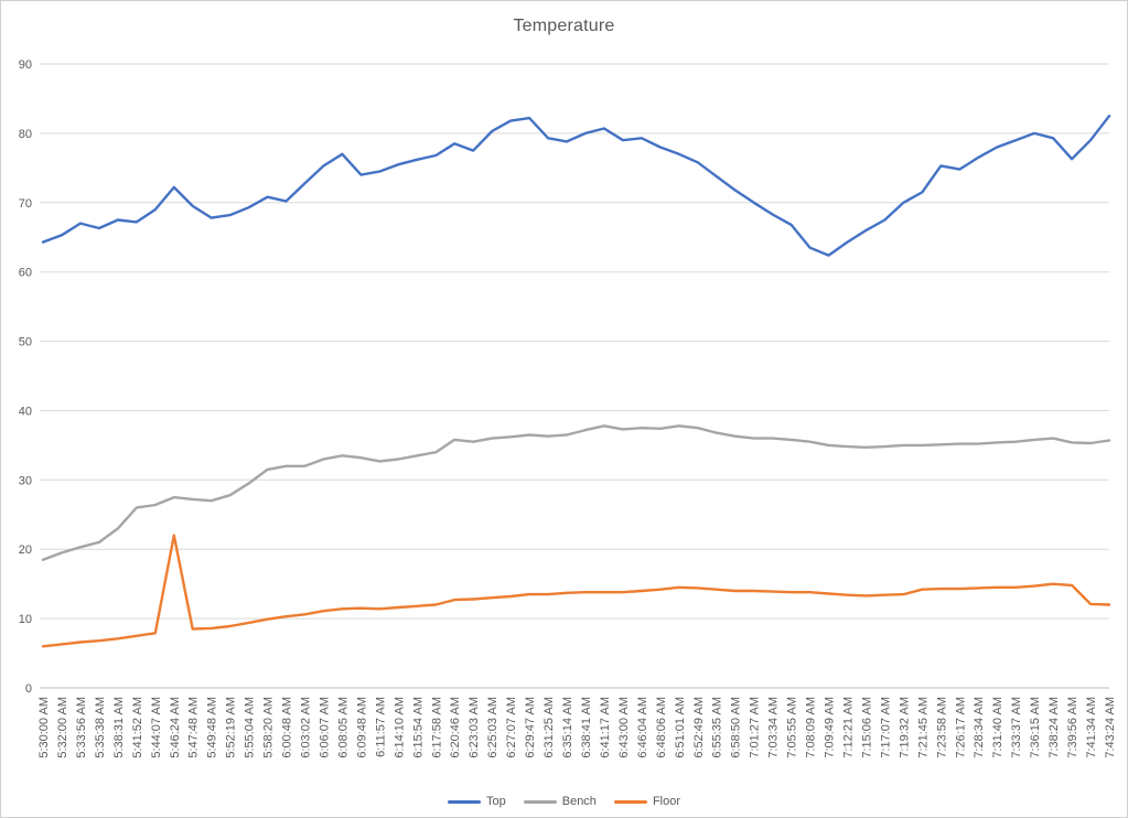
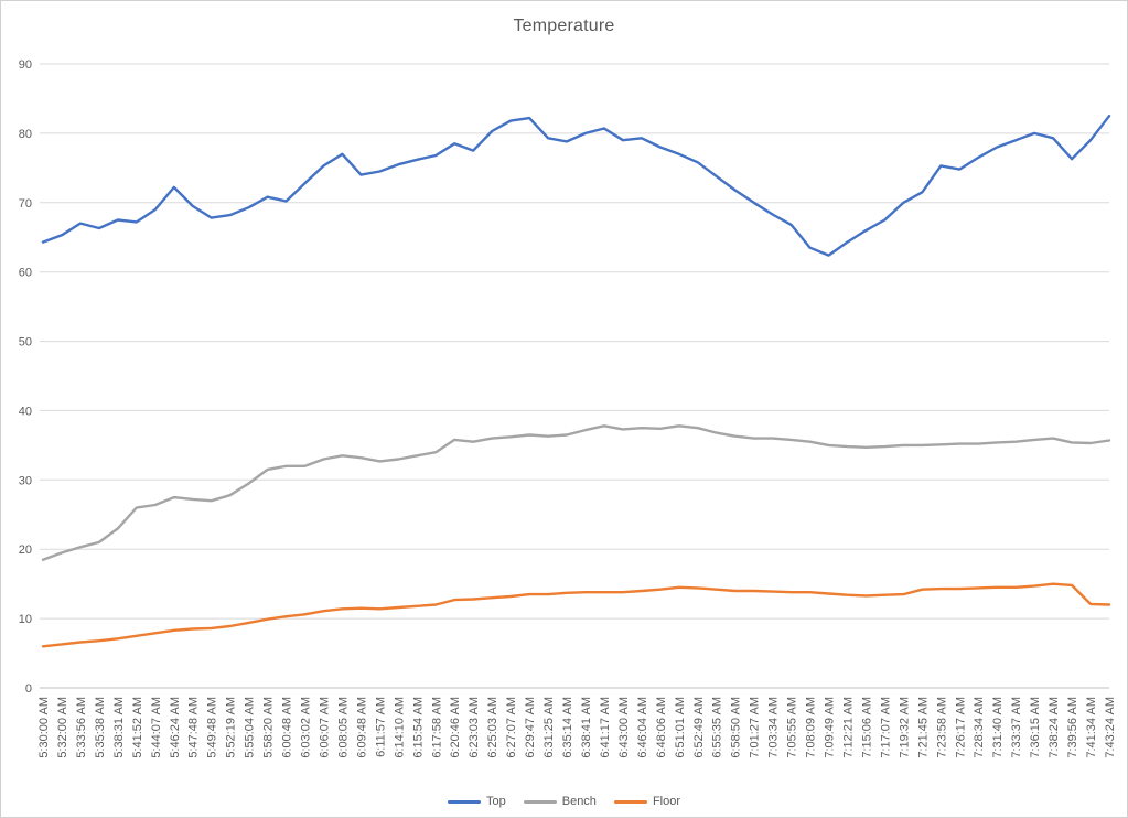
Floor/5:46:24 AM: 22 -> 8
